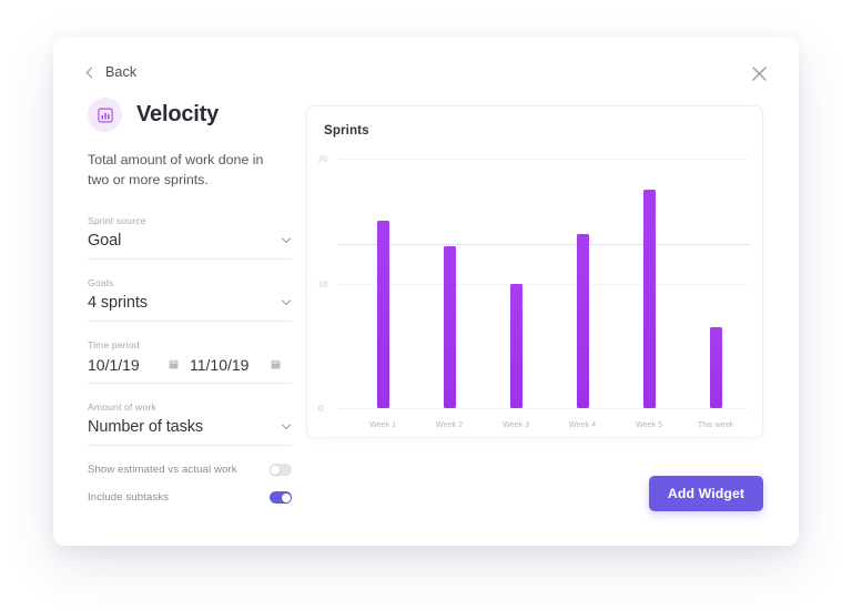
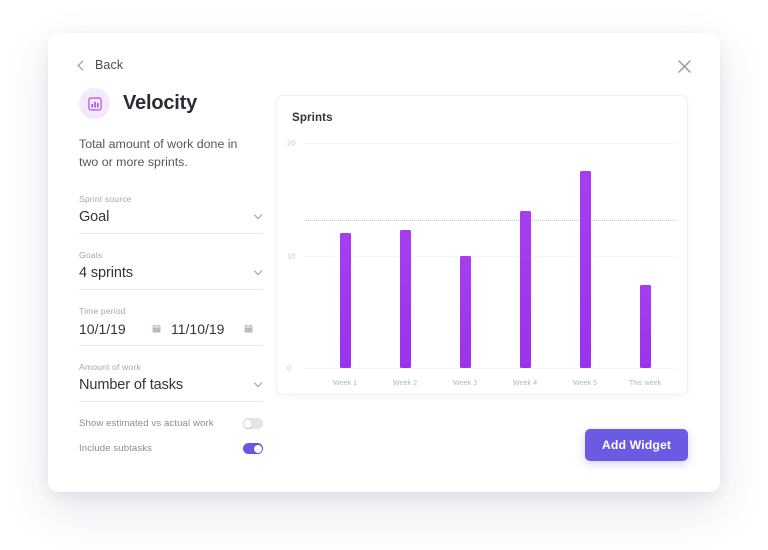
Week 1: 15.0 -> 12.0
Week 2: 13.0 -> 12.3
This week: 6.5 -> 7.4
